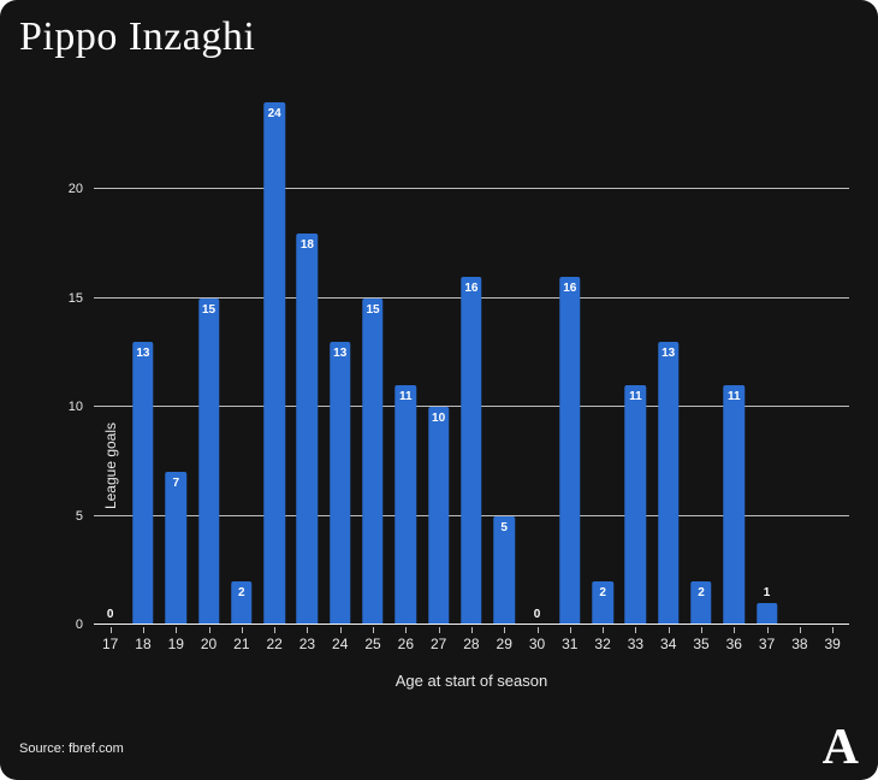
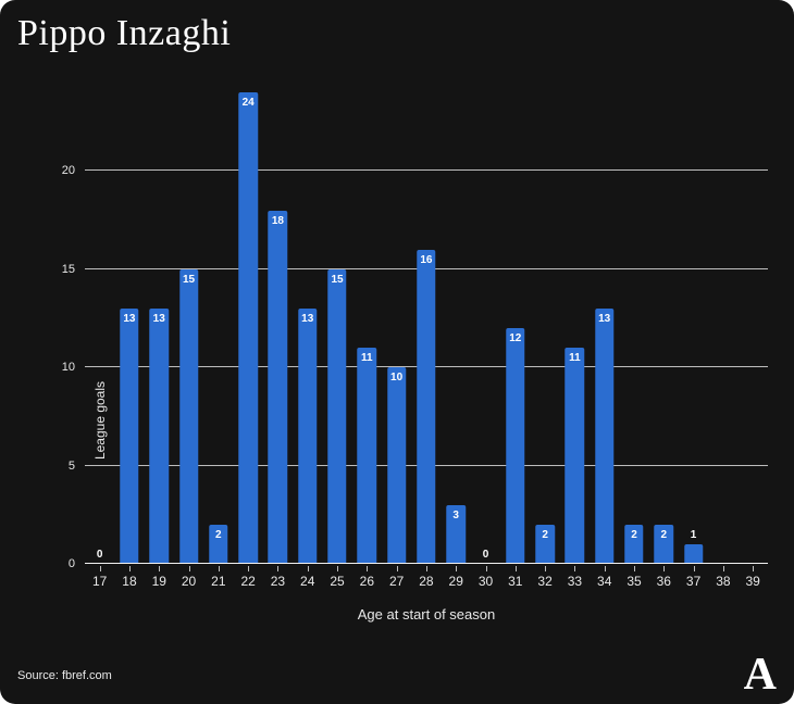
19: 7 -> 13
29: 5 -> 3
31: 16 -> 12
36: 11 -> 2
